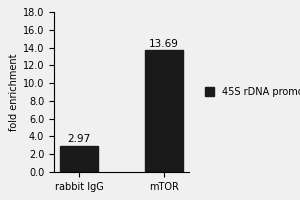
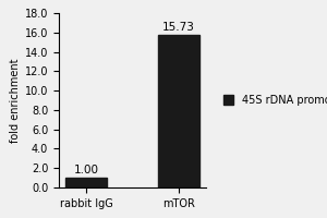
rabbit IgG: 2.97 -> 1.00
mTOR: 13.69 -> 15.73
